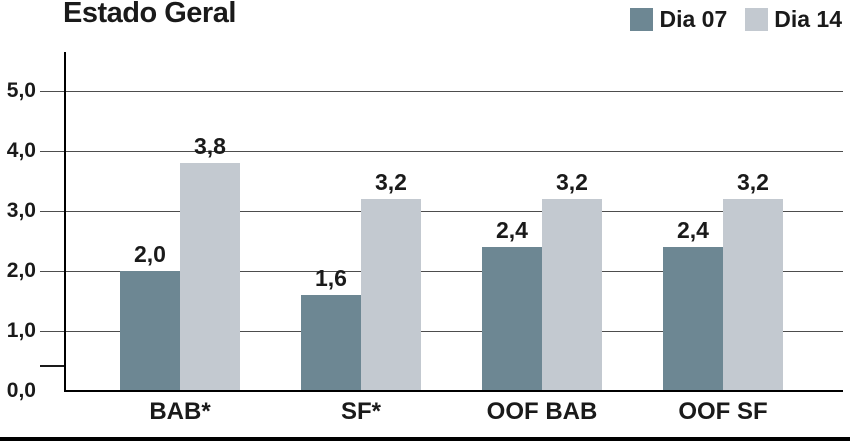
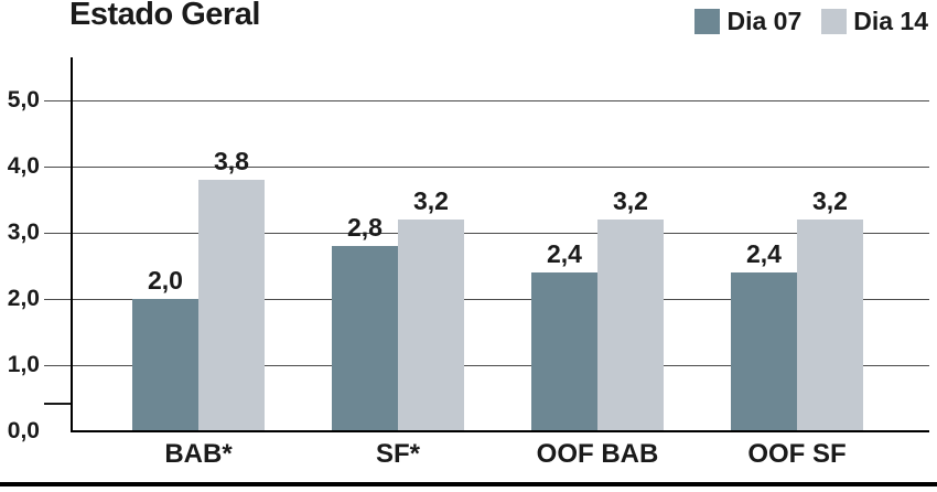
Dia 07/SF*: 1,6 -> 2,8
